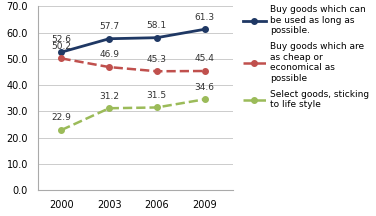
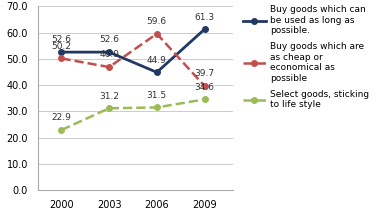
Buy goods which can be used as long as possible./2003: 57.7 -> 52.6
Buy goods which can be used as long as possible./2006: 58.1 -> 44.9
Buy goods which are as cheap or economical as possible/2006: 45.3 -> 59.6
Buy goods which are as cheap or economical as possible/2009: 45.4 -> 39.7
